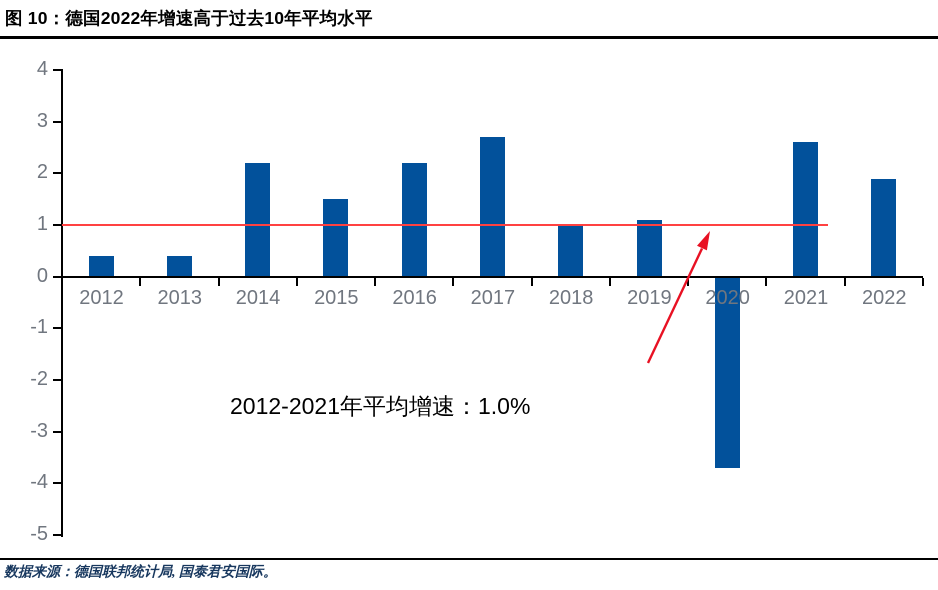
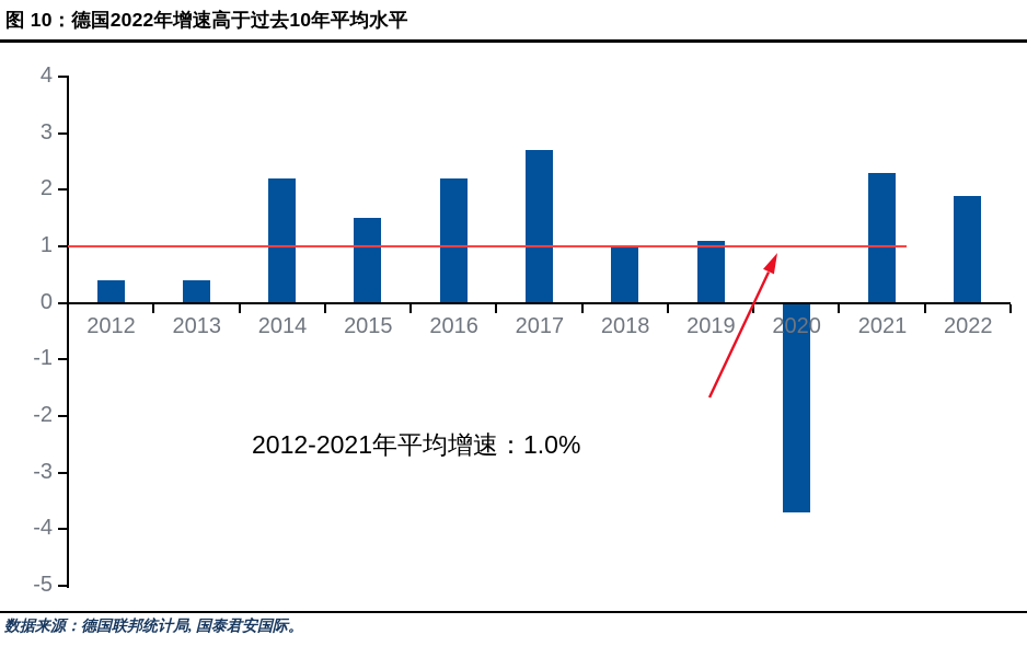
2021: 2.6 -> 2.3
